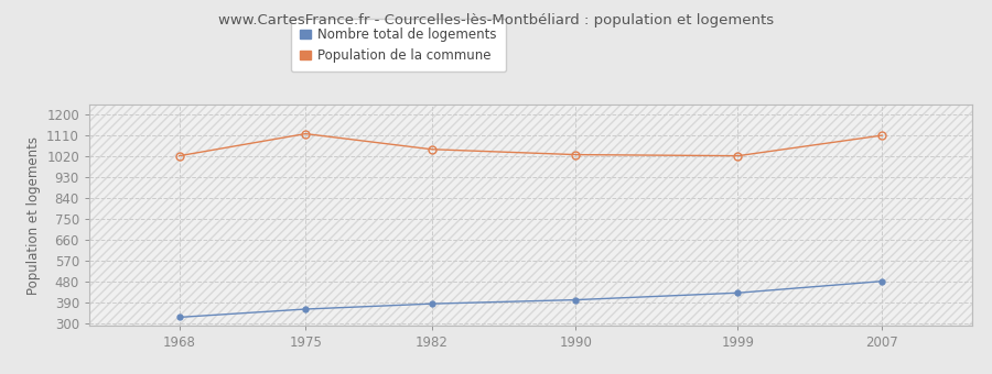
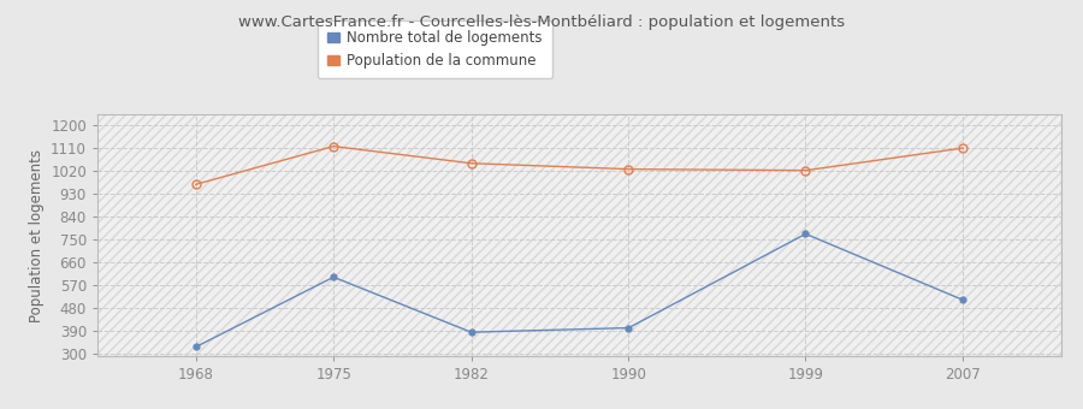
Population de la commune/1968: 1020 -> 965
Nombre total de logements/1975: 360 -> 600
Nombre total de logements/1999: 430 -> 770
Nombre total de logements/2007: 480 -> 510
